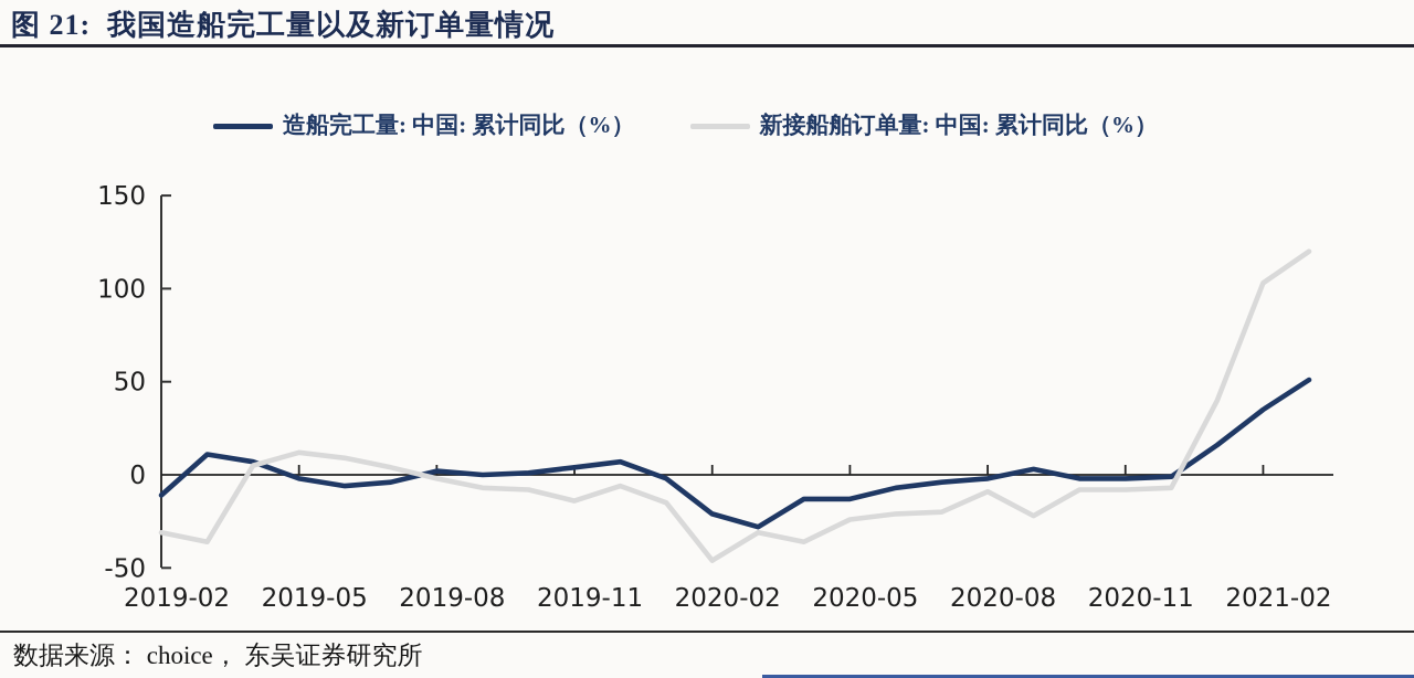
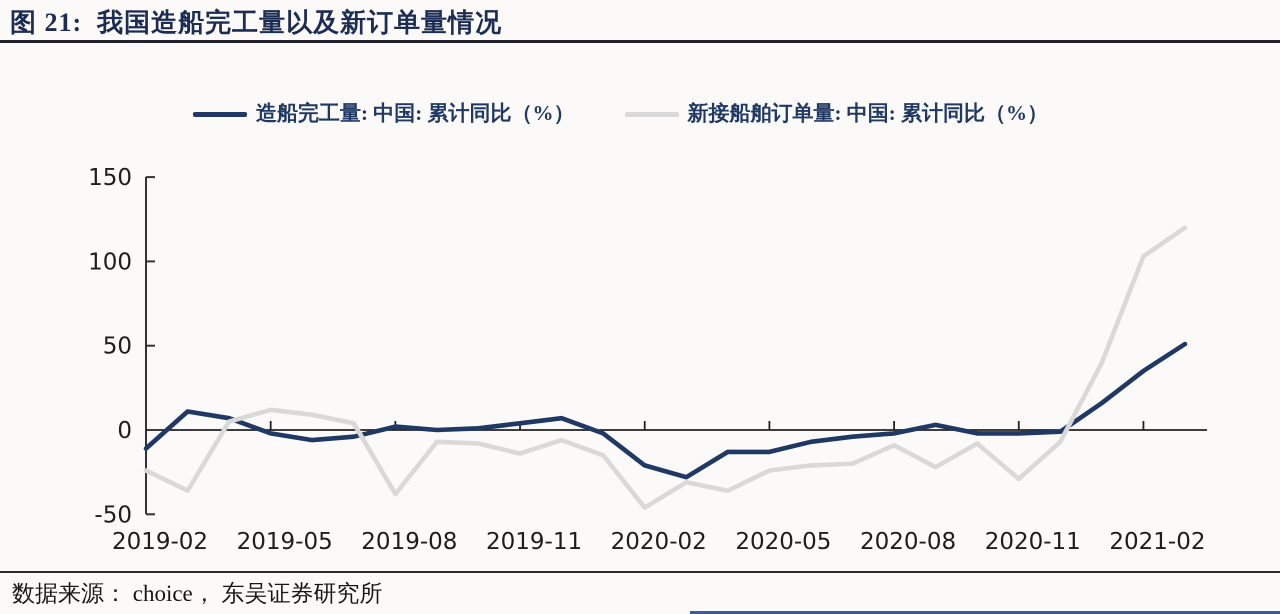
新接船舶订单量: 中国: 累计同比（%）/2019-02: -31 -> -24
新接船舶订单量: 中国: 累计同比（%）/2019-08: -2 -> -38
新接船舶订单量: 中国: 累计同比（%）/2020-11: -8 -> -29
